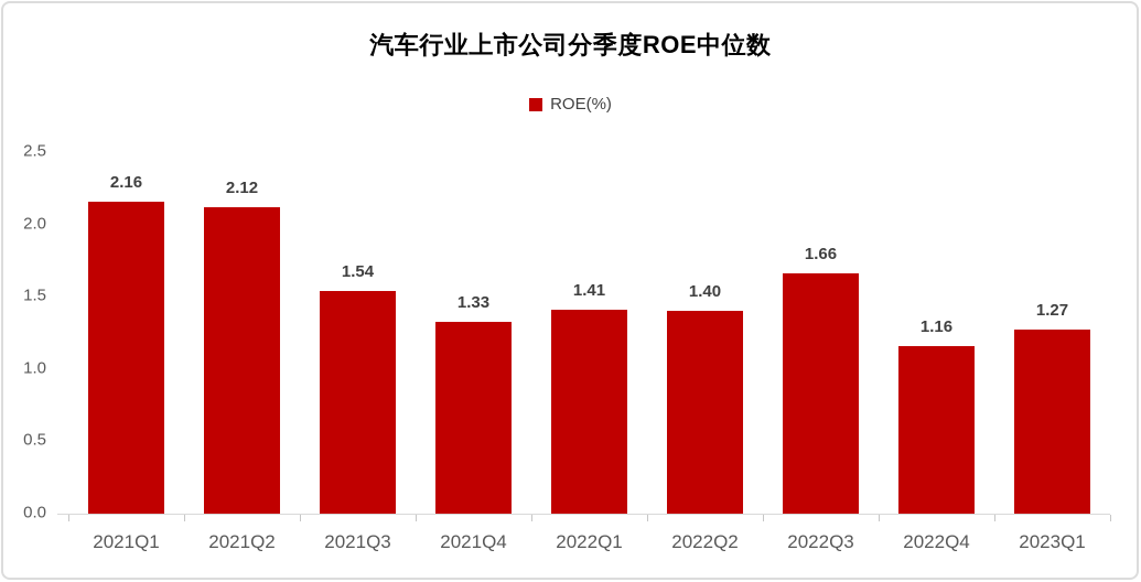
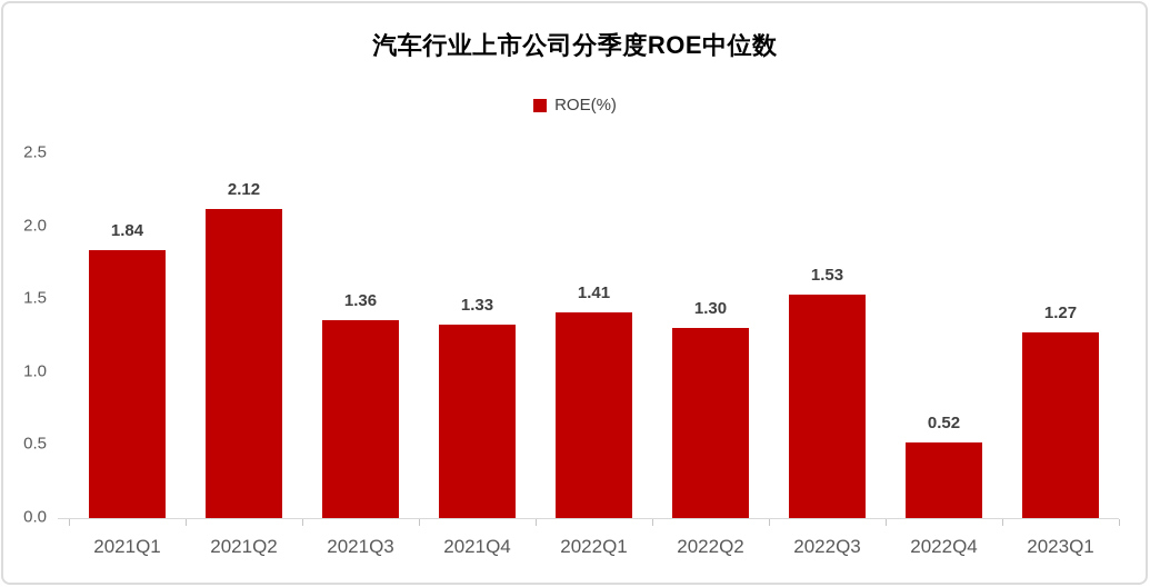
2021Q1: 2.16 -> 1.84
2021Q3: 1.54 -> 1.36
2022Q2: 1.40 -> 1.30
2022Q3: 1.66 -> 1.53
2022Q4: 1.16 -> 0.52
